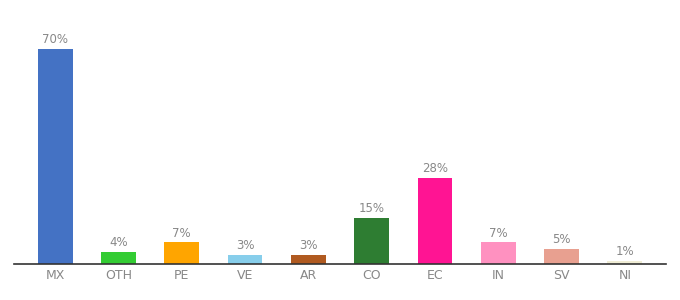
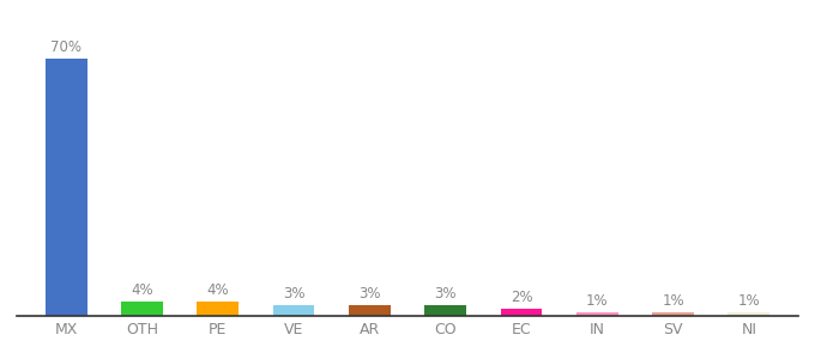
PE: 7% -> 4%
CO: 15% -> 3%
EC: 28% -> 2%
IN: 7% -> 1%
SV: 5% -> 1%
